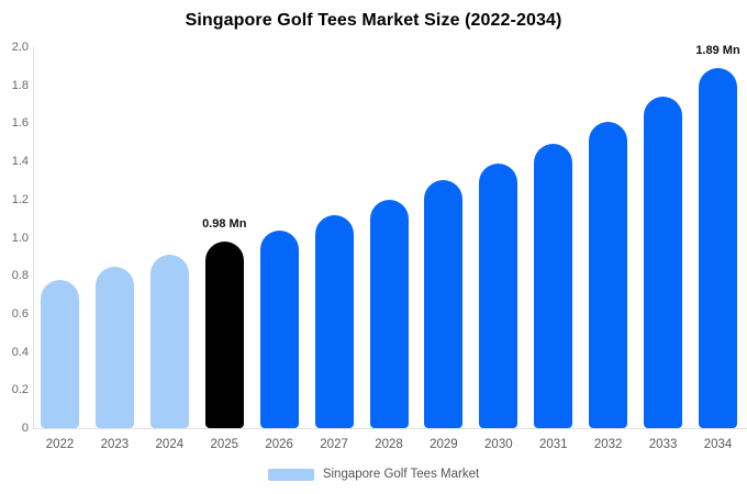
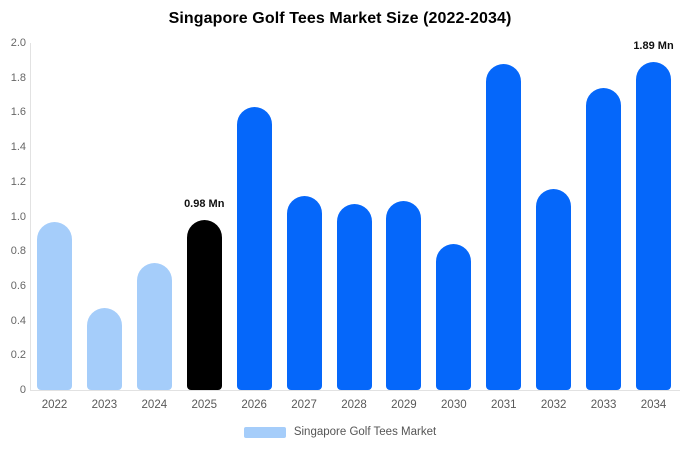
2022: 0.78 -> 0.97
2023: 0.85 -> 0.47
2024: 0.91 -> 0.73
2026: 1.04 -> 1.63
2028: 1.20 -> 1.07
2029: 1.30 -> 1.09
2030: 1.39 -> 0.84
2031: 1.49 -> 1.88
2032: 1.61 -> 1.16
